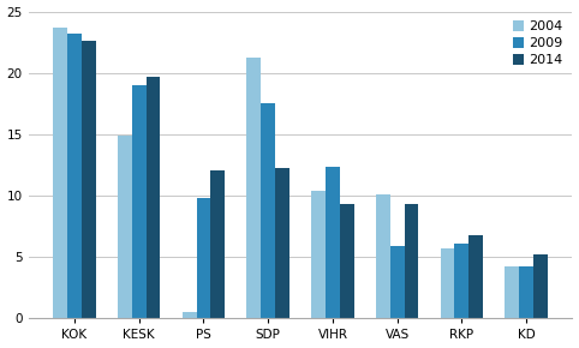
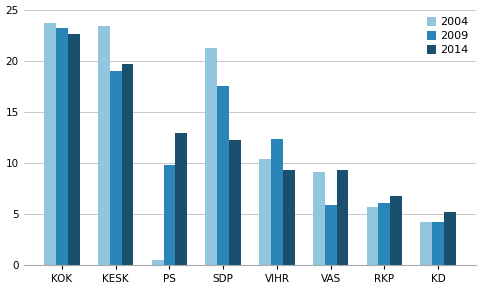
2004/KESK: 14.9 -> 23.4
2014/PS: 12.1 -> 12.9
2004/VAS: 10.1 -> 9.1
